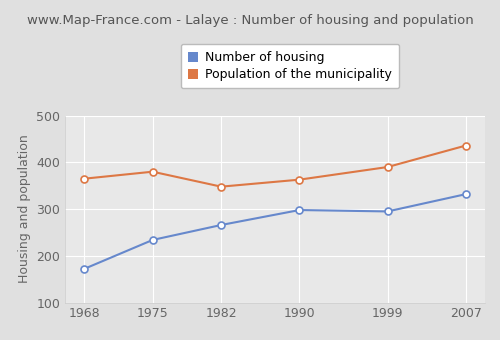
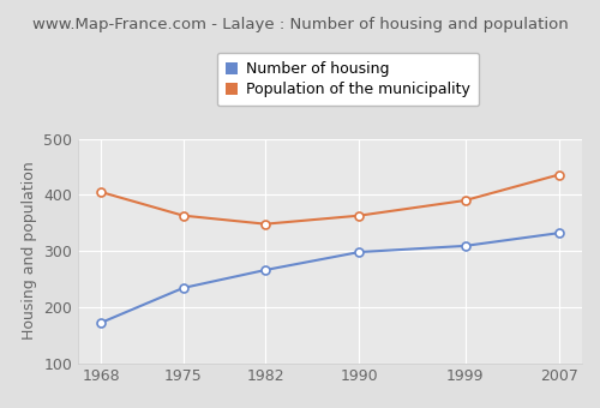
Population of the municipality/1968: 365 -> 405
Population of the municipality/1975: 380 -> 363
Number of housing/1999: 295 -> 309
